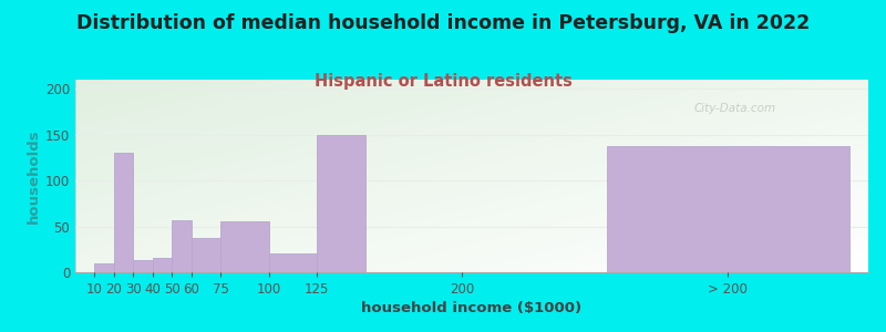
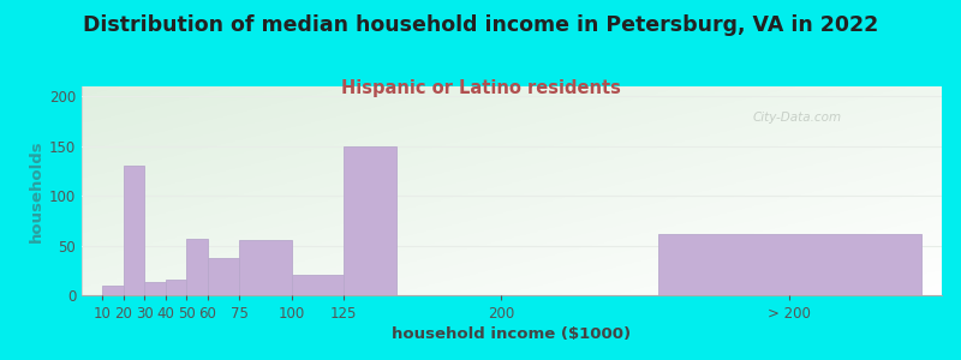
> 200: 138 -> 62
